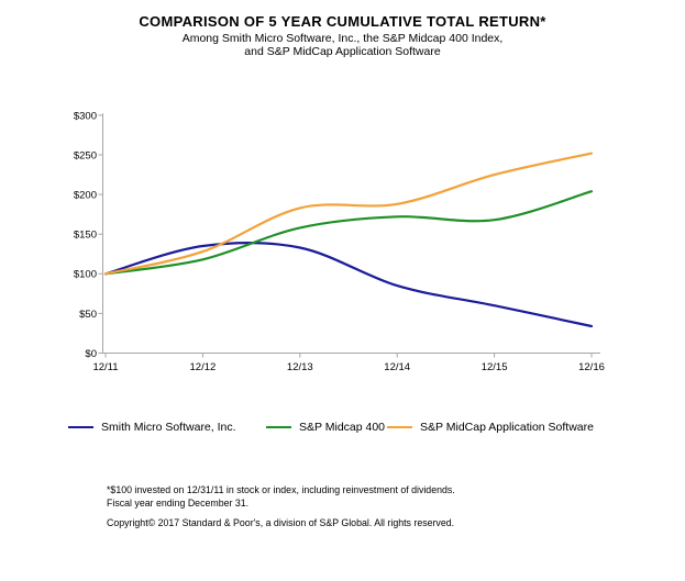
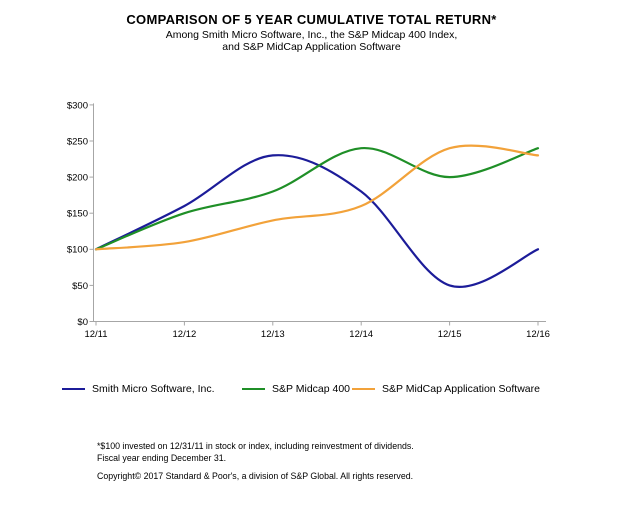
Smith Micro Software, Inc./12/12: $140 -> $160
S&P Midcap 400/12/12: $120 -> $150
S&P MidCap Application Software/12/12: $130 -> $110
Smith Micro Software, Inc./12/13: $130 -> $230
S&P Midcap 400/12/13: $160 -> $180
S&P MidCap Application Software/12/13: $180 -> $140
Smith Micro Software, Inc./12/14: $80 -> $180
S&P Midcap 400/12/14: $170 -> $240
S&P MidCap Application Software/12/14: $190 -> $160
Smith Micro Software, Inc./12/15: $60 -> $50
S&P Midcap 400/12/15: $170 -> $200
S&P MidCap Application Software/12/15: $220 -> $240
Smith Micro Software, Inc./12/16: $30 -> $100
S&P Midcap 400/12/16: $200 -> $240
S&P MidCap Application Software/12/16: $250 -> $230
